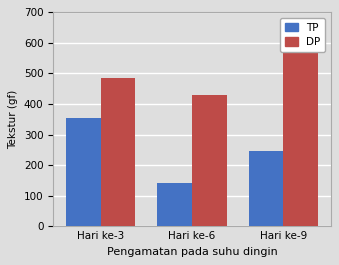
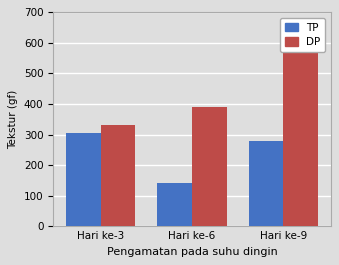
TP/Hari ke-3: 355 -> 305
DP/Hari ke-3: 485 -> 330
DP/Hari ke-6: 430 -> 390
TP/Hari ke-9: 245 -> 280
